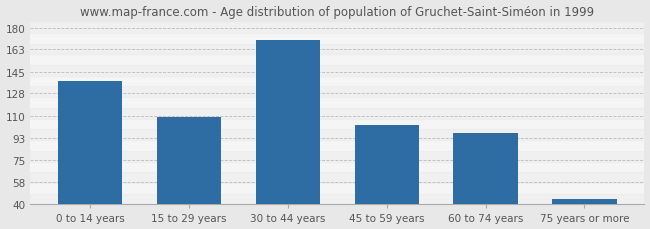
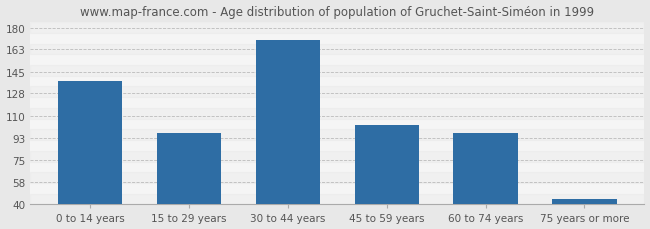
15 to 29 years: 109 -> 97
